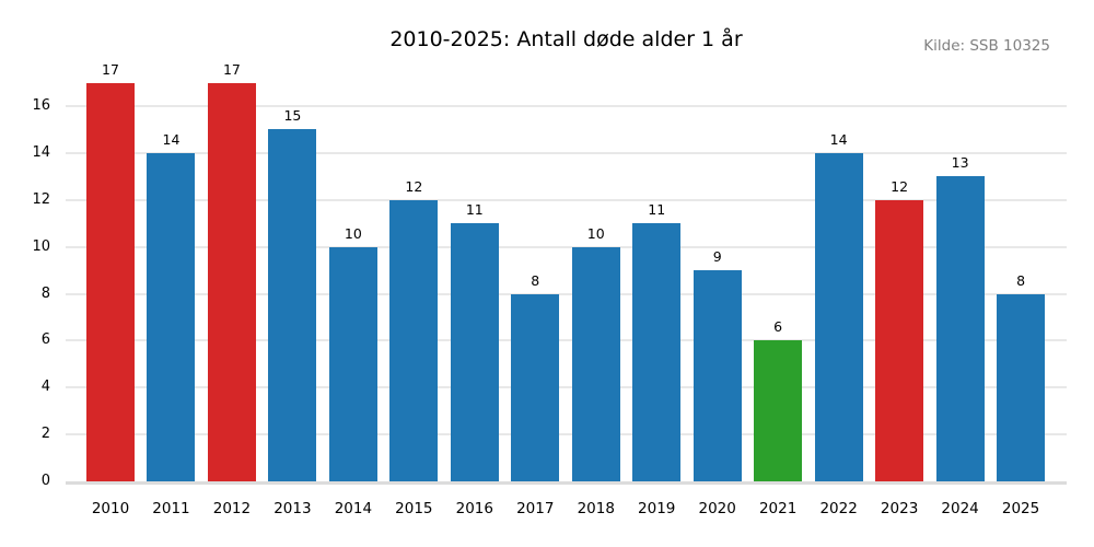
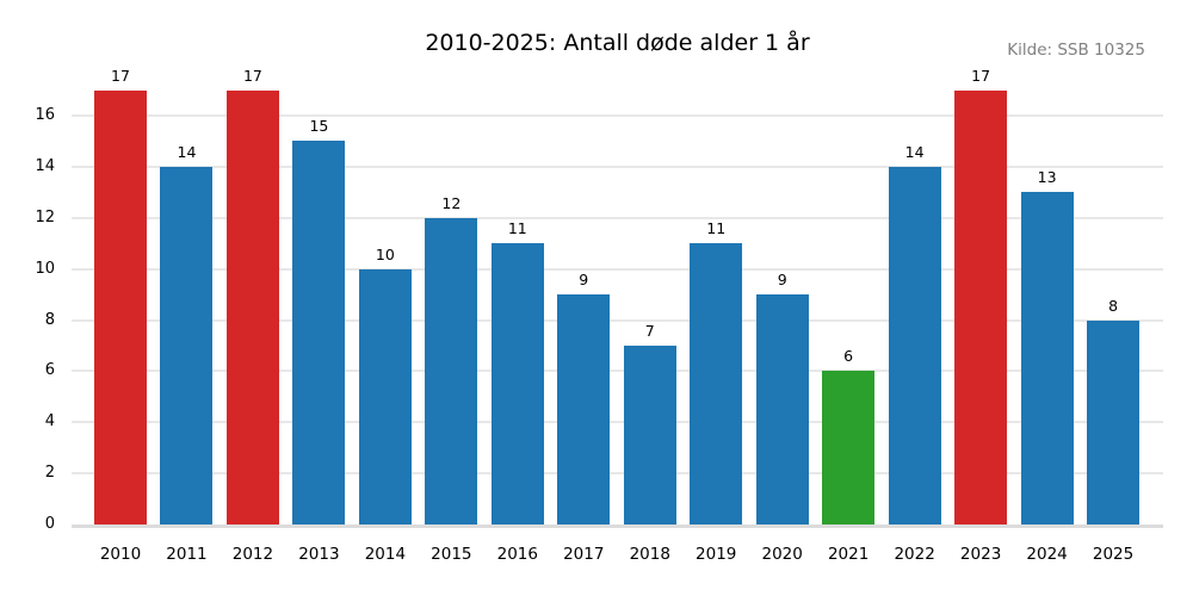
2017: 8 -> 9
2018: 10 -> 7
2023: 12 -> 17
